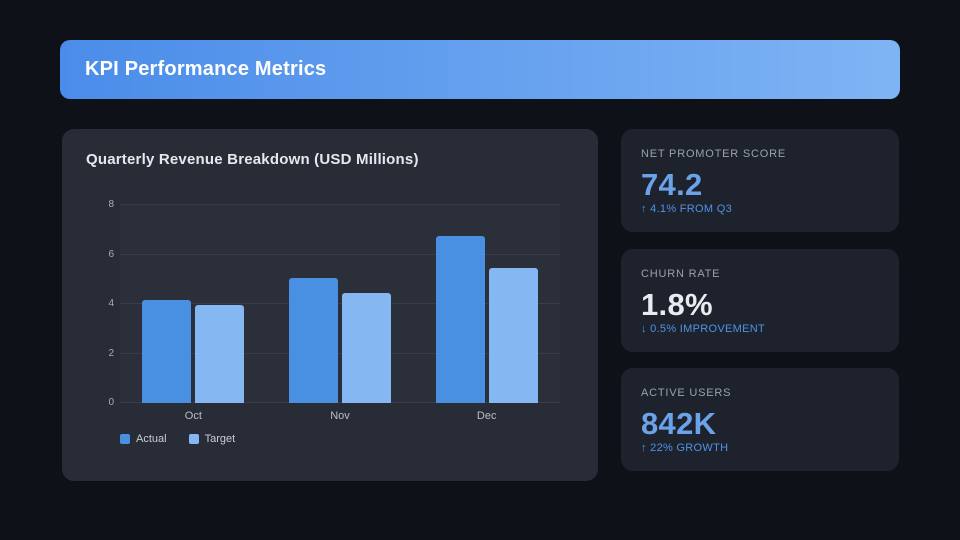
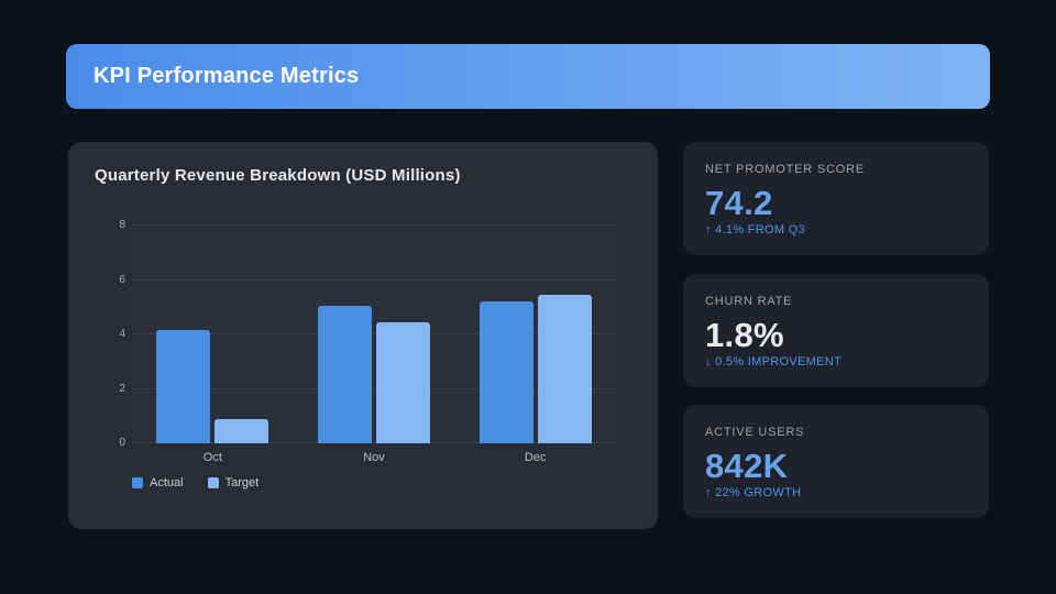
Target/Oct: 4.0 -> 0.9
Actual/Dec: 6.8 -> 5.2
